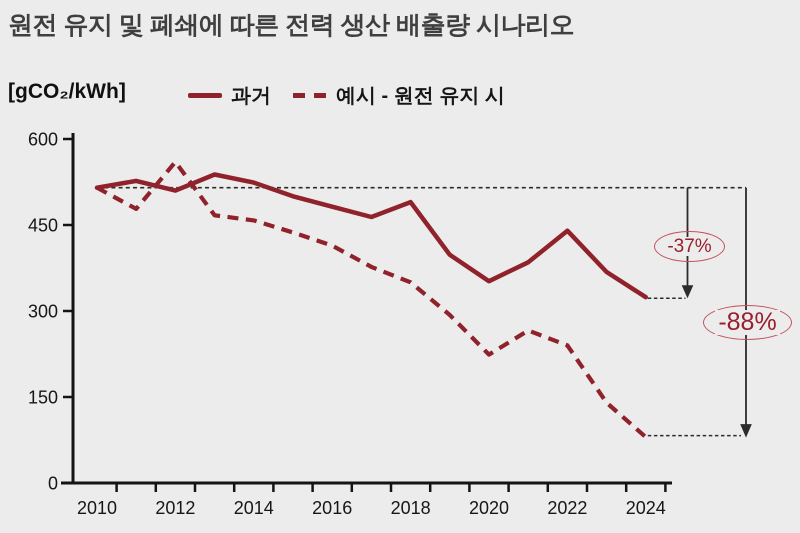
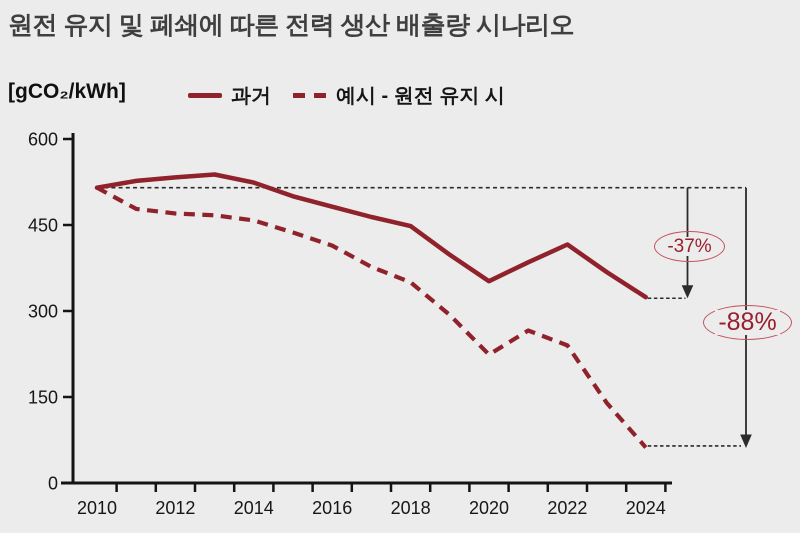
과거/2012: 510 -> 530
예시 - 원전 유지 시/2012: 560 -> 470
과거/2018: 490 -> 450
과거/2022: 440 -> 420
예시 - 원전 유지 시/2024: 80 -> 60
